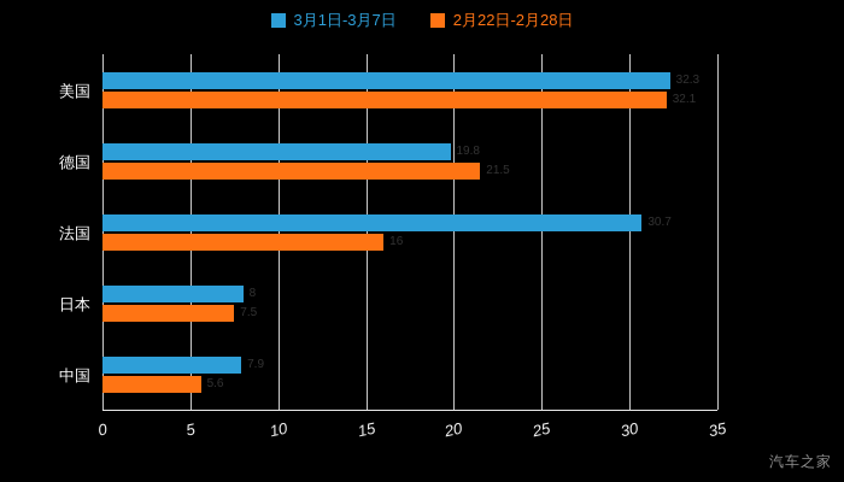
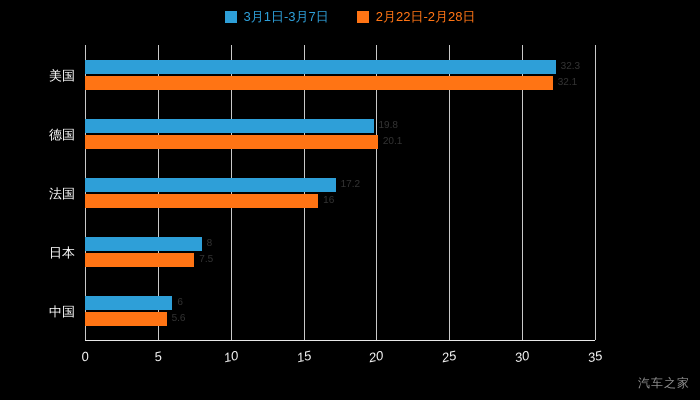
2月22日-2月28日/德国: 21.5 -> 20.1
3月1日-3月7日/法国: 30.7 -> 17.2
3月1日-3月7日/中国: 7.9 -> 6
